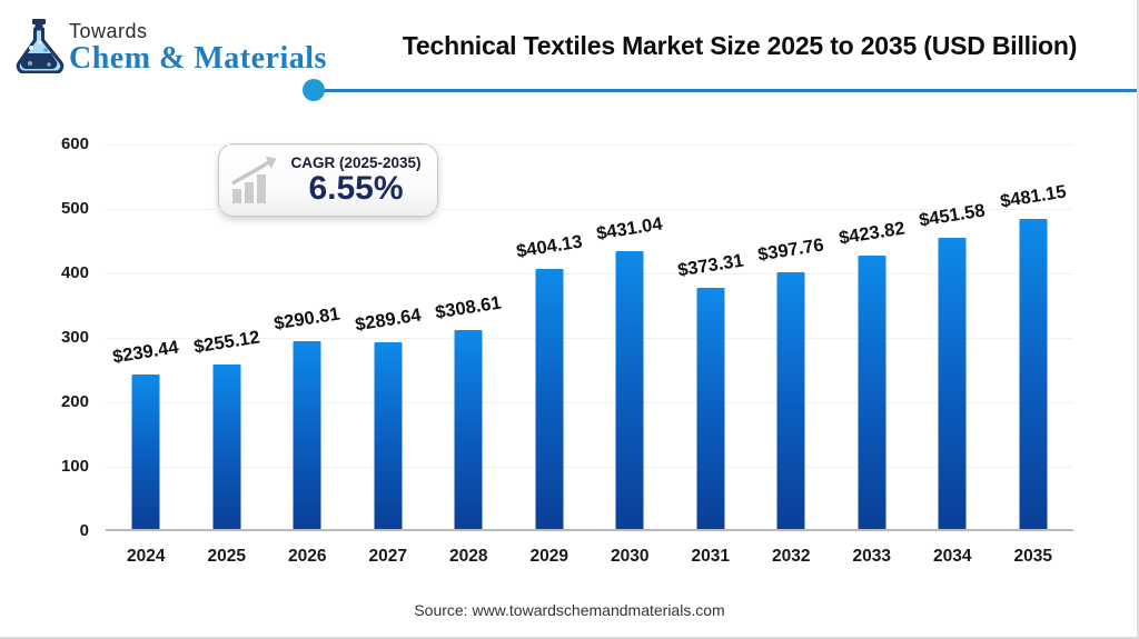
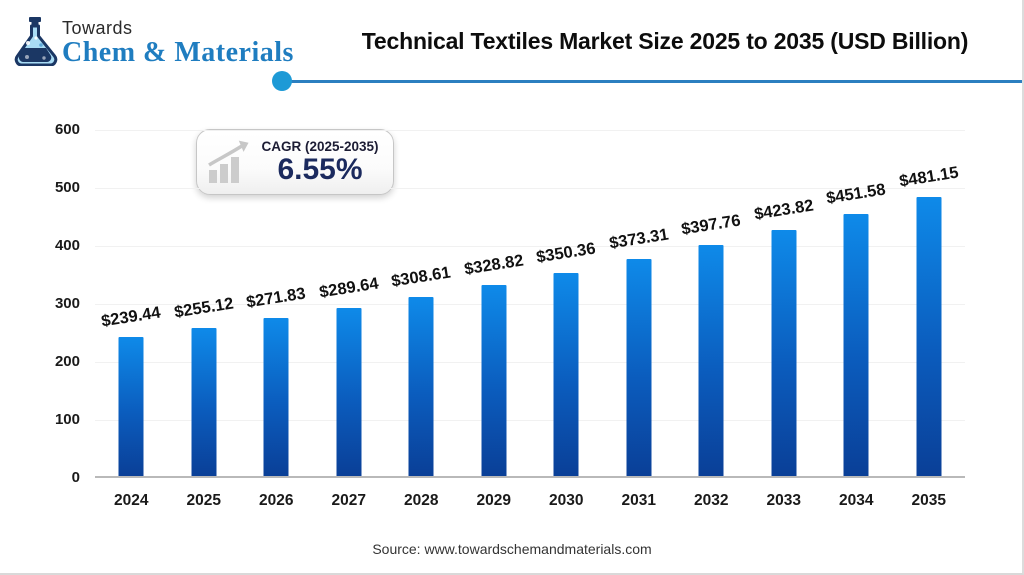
2026: $290.81 -> $271.83
2029: $404.13 -> $328.82
2030: $431.04 -> $350.36
